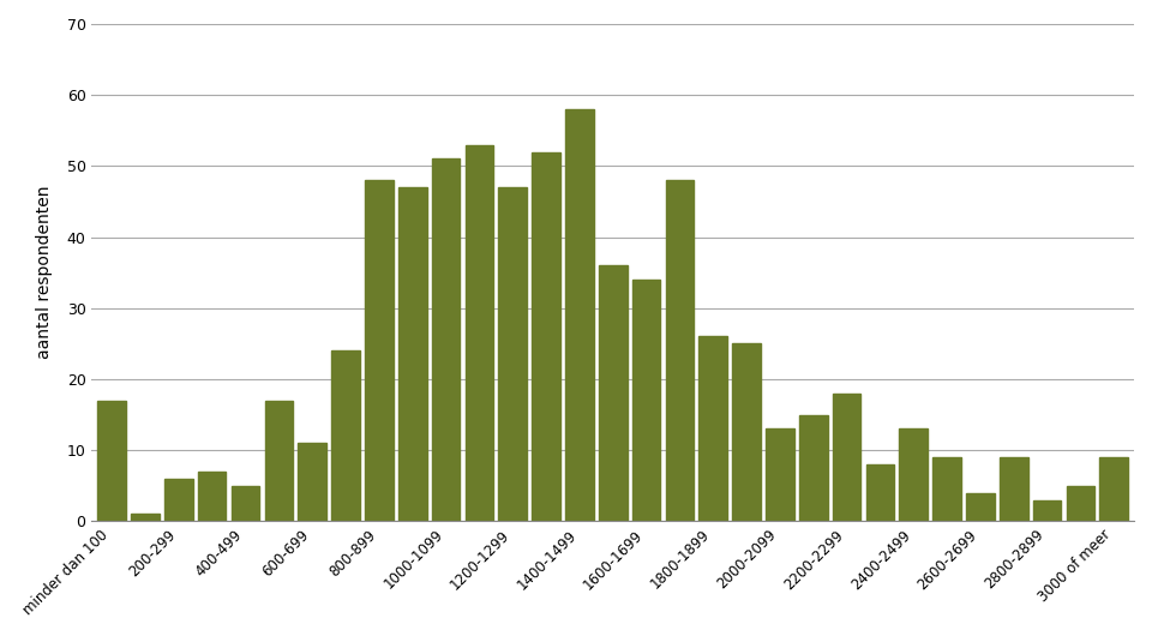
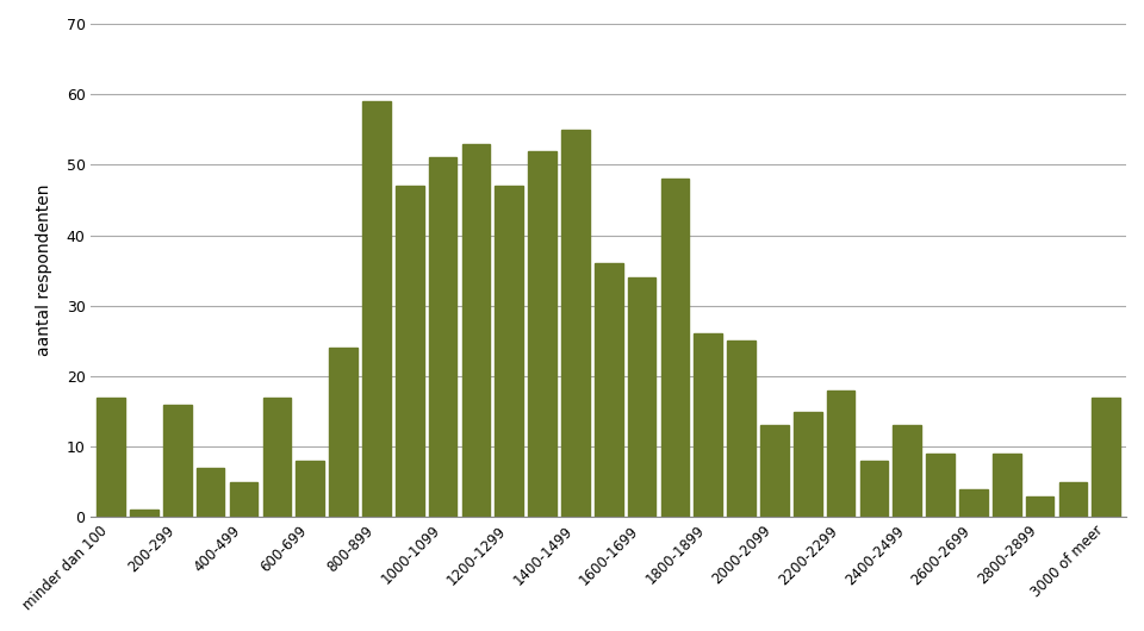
200-299: 6 -> 16
600-699: 11 -> 8
800-899: 48 -> 59
1400-1499: 58 -> 55
3000 of meer: 9 -> 17
